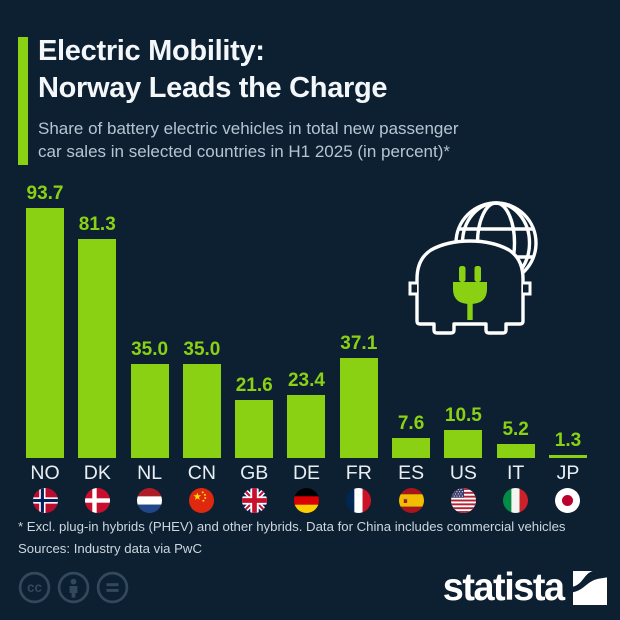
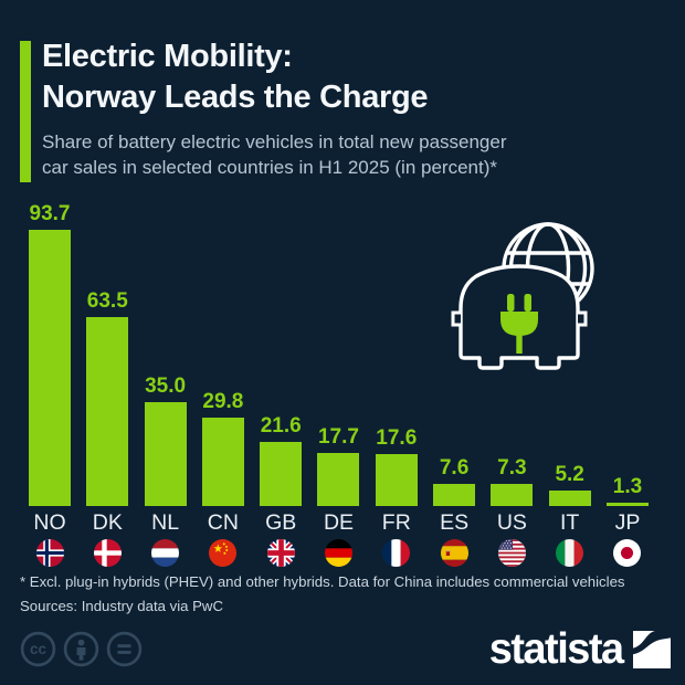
DK: 81.3 -> 63.5
CN: 35.0 -> 29.8
DE: 23.4 -> 17.7
FR: 37.1 -> 17.6
US: 10.5 -> 7.3
